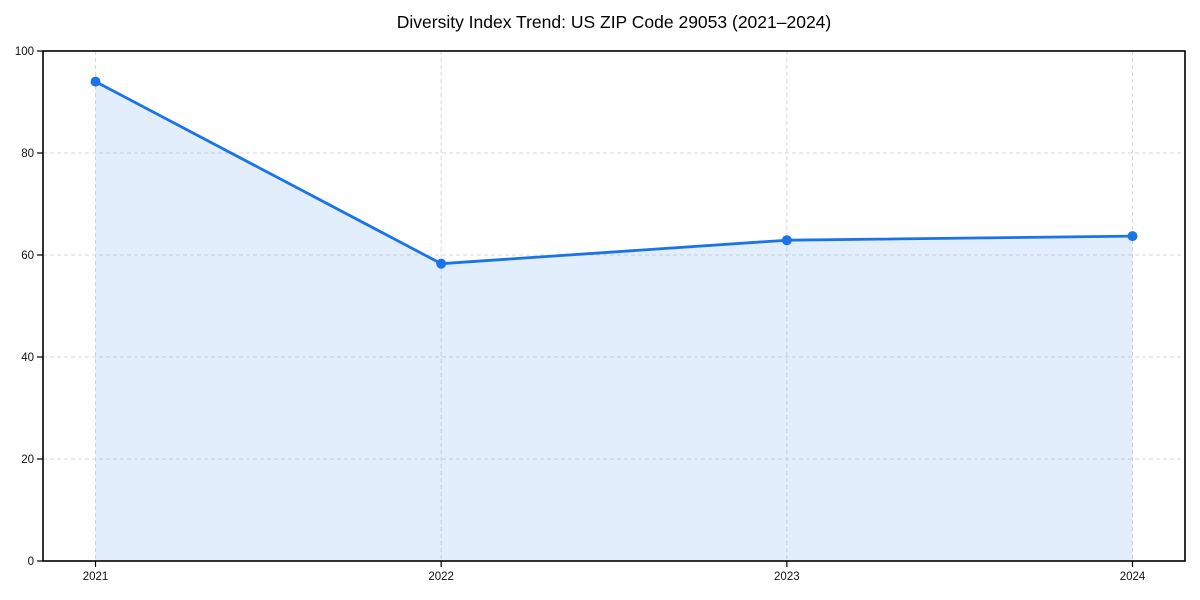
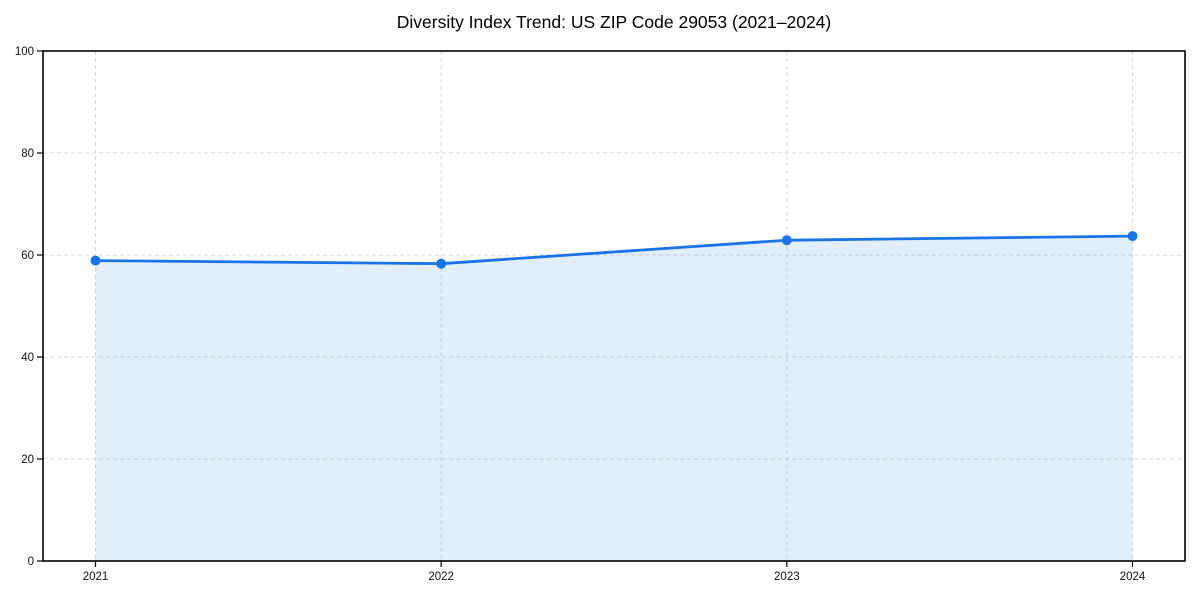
2021: 94 -> 59
